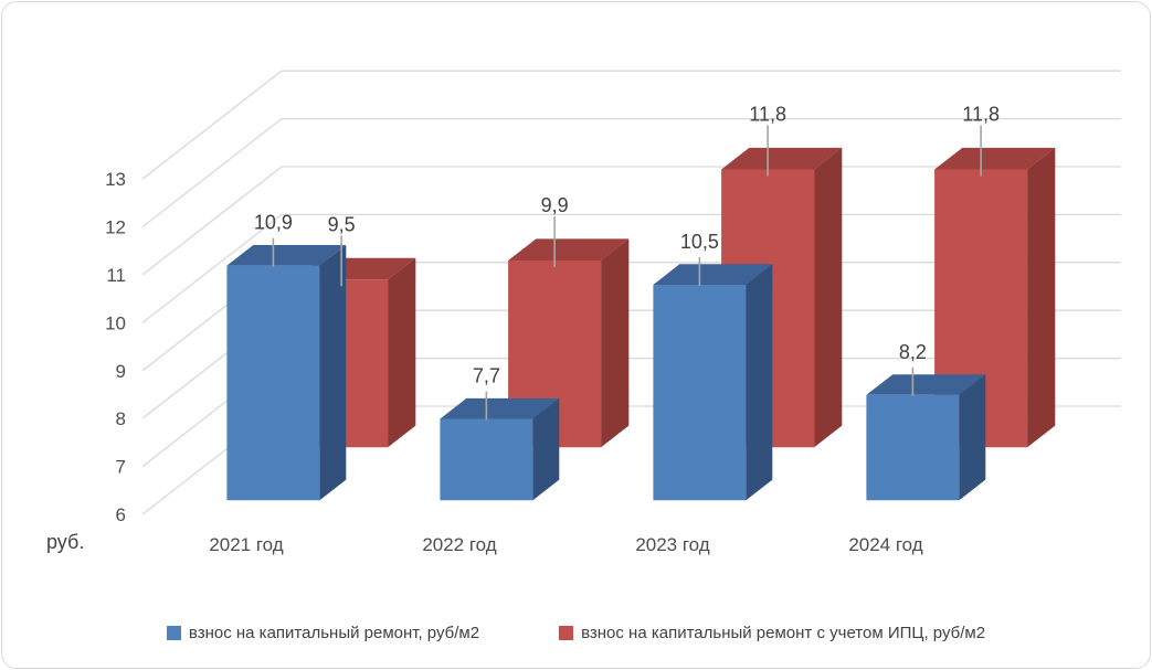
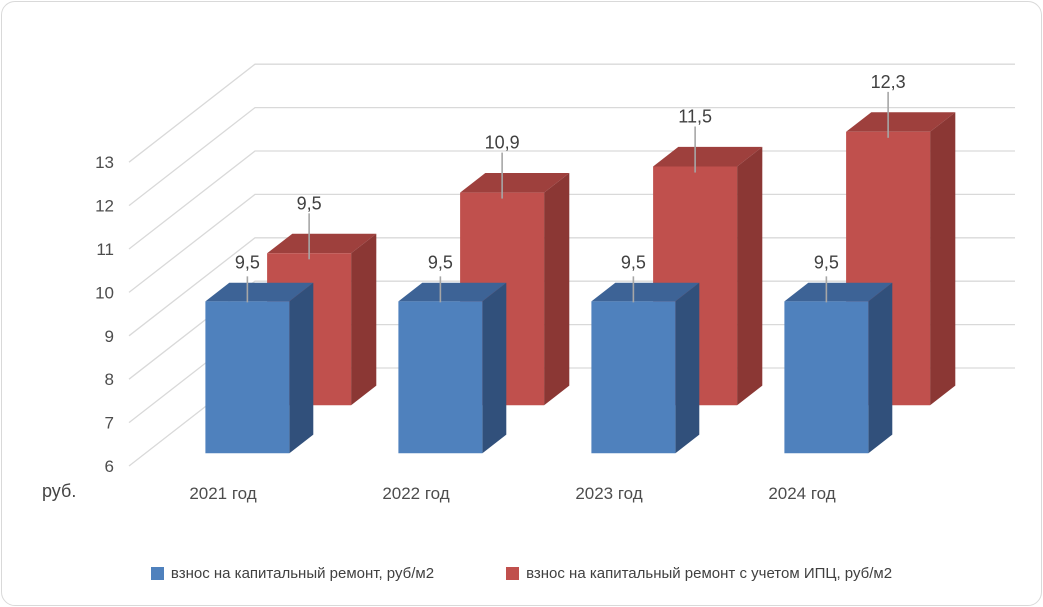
взнос на капитальный ремонт, руб/м2/2021 год: 10,9 -> 9,5
взнос на капитальный ремонт, руб/м2/2022 год: 7,7 -> 9,5
взнос на капитальный ремонт с учетом ИПЦ, руб/м2/2022 год: 9,9 -> 10,9
взнос на капитальный ремонт, руб/м2/2023 год: 10,5 -> 9,5
взнос на капитальный ремонт с учетом ИПЦ, руб/м2/2023 год: 11,8 -> 11,5
взнос на капитальный ремонт, руб/м2/2024 год: 8,2 -> 9,5
взнос на капитальный ремонт с учетом ИПЦ, руб/м2/2024 год: 11,8 -> 12,3
